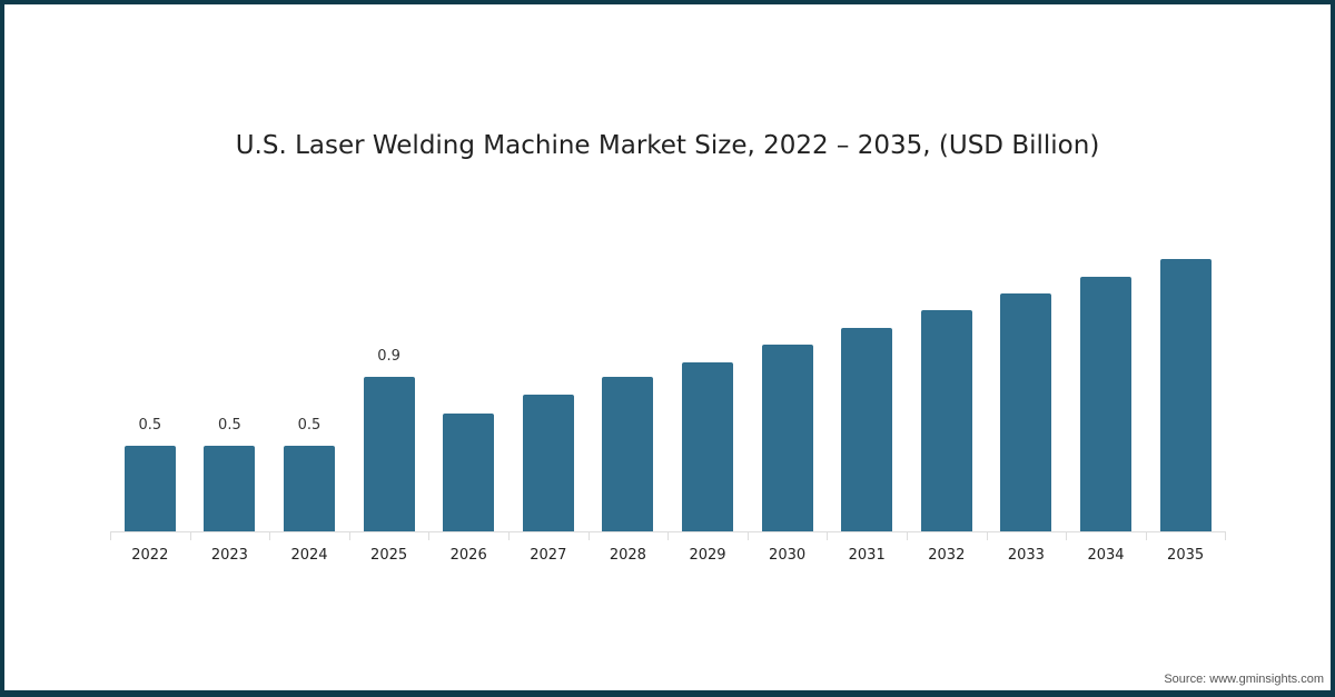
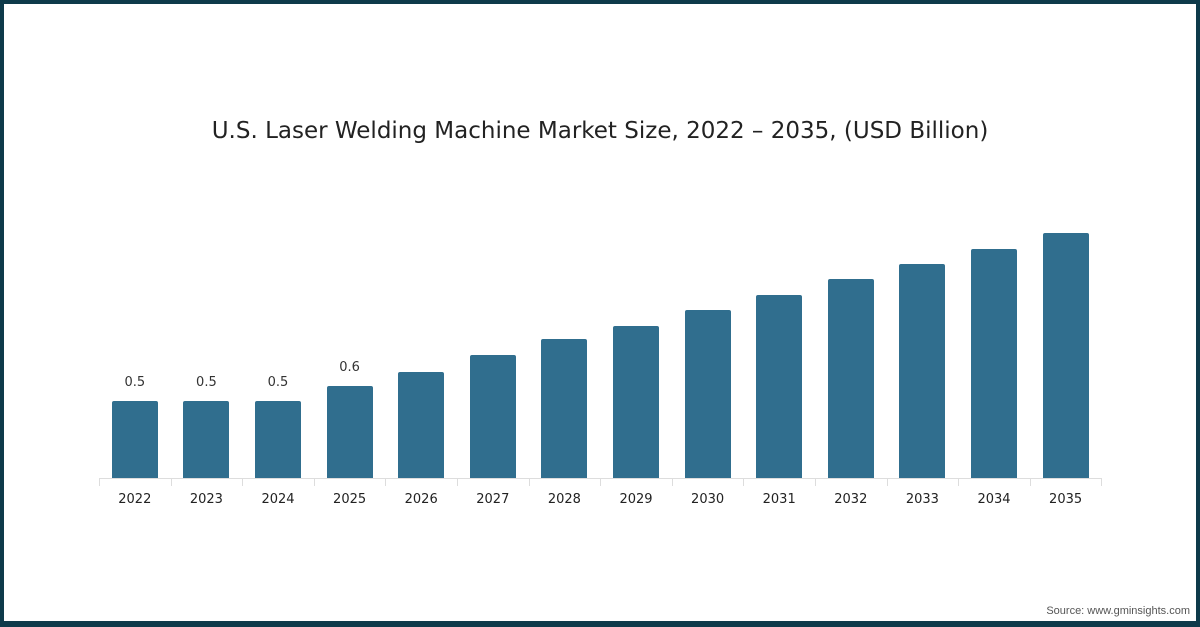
2025: 0.9 -> 0.6
